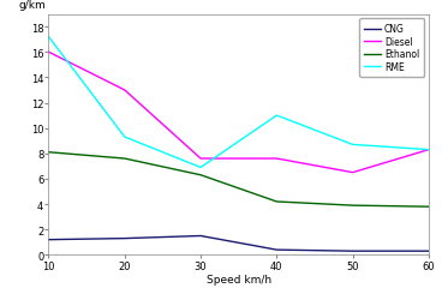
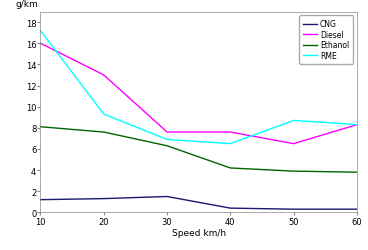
RME/40: 11.0 -> 6.5
